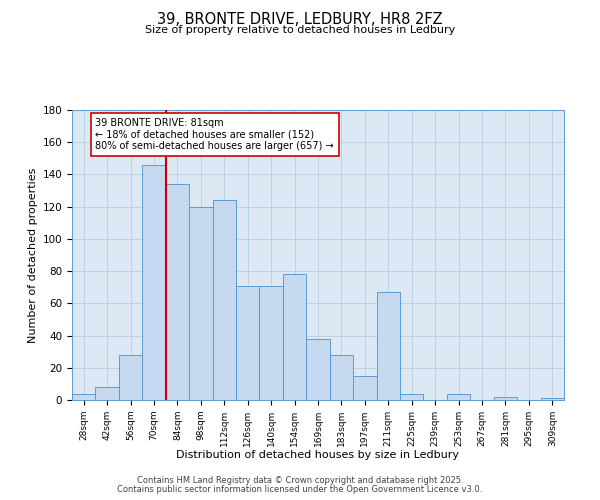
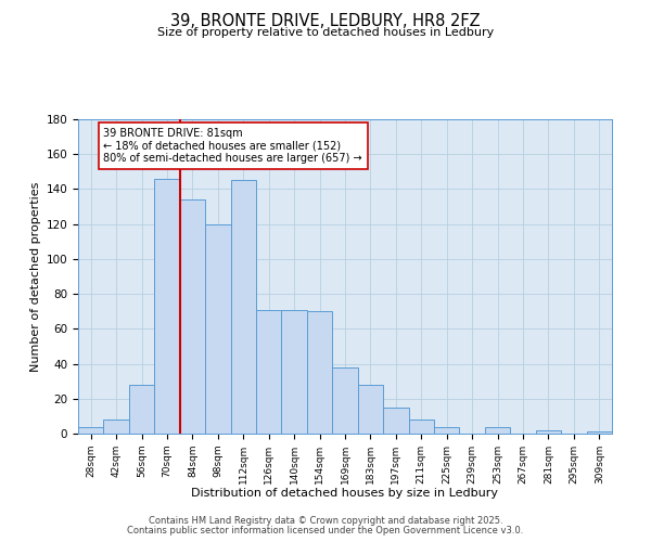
112sqm: 124 -> 145
154sqm: 78 -> 70
211sqm: 67 -> 8
